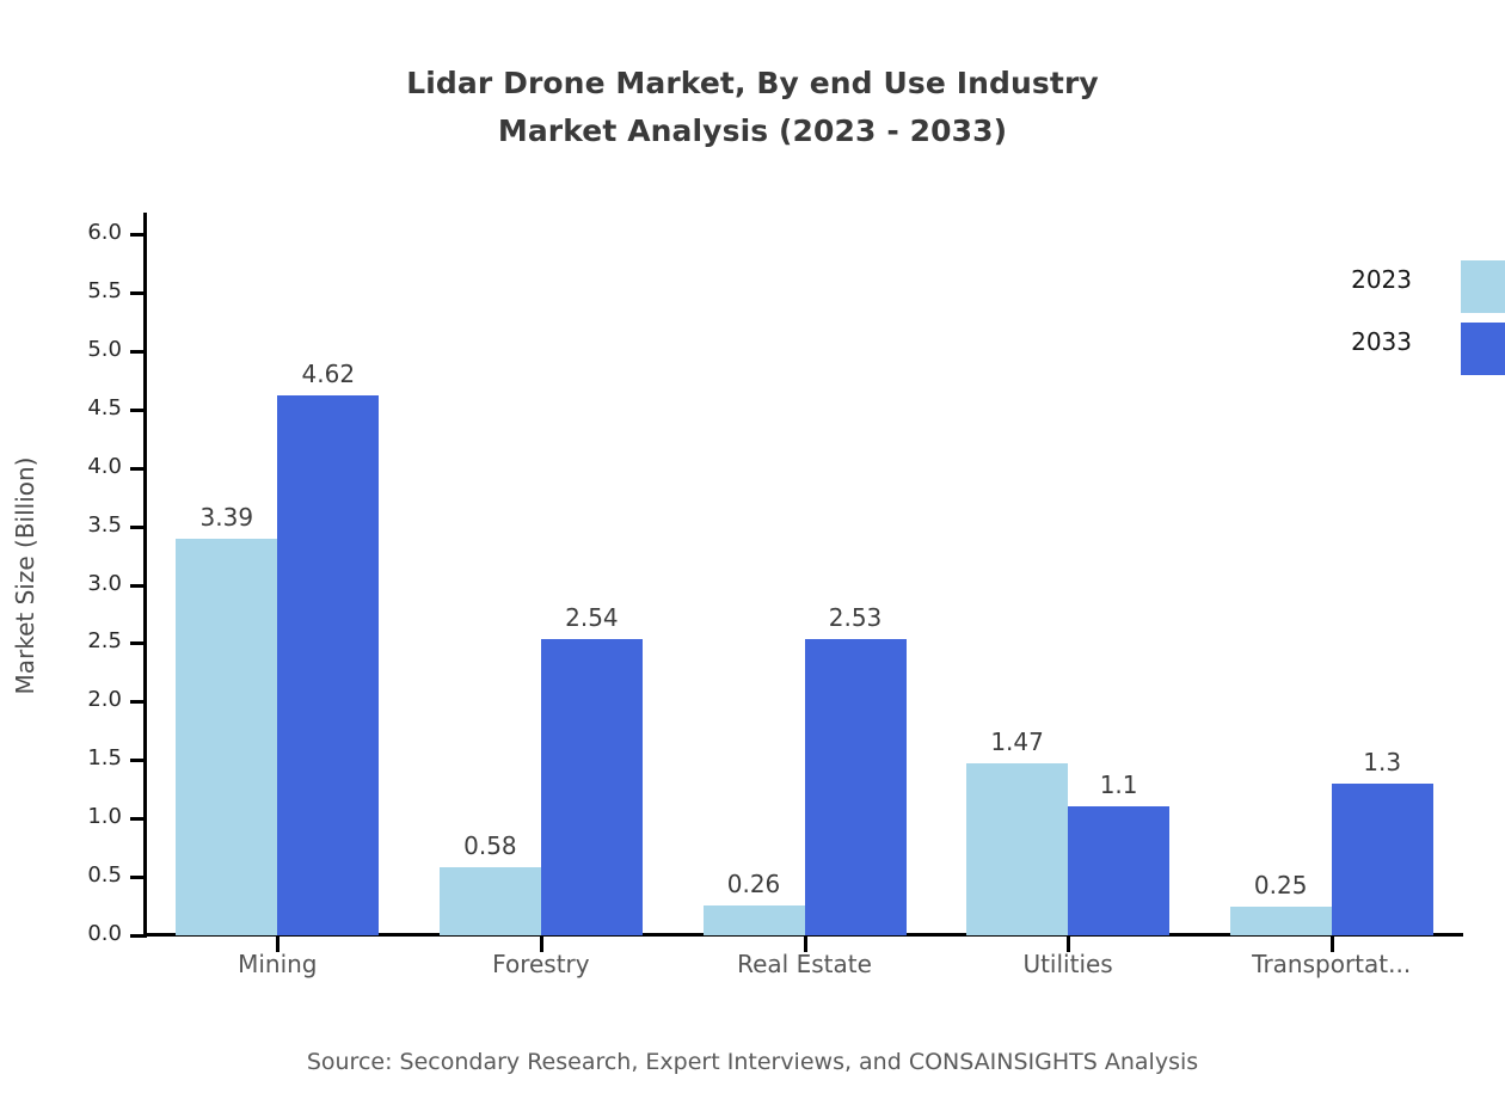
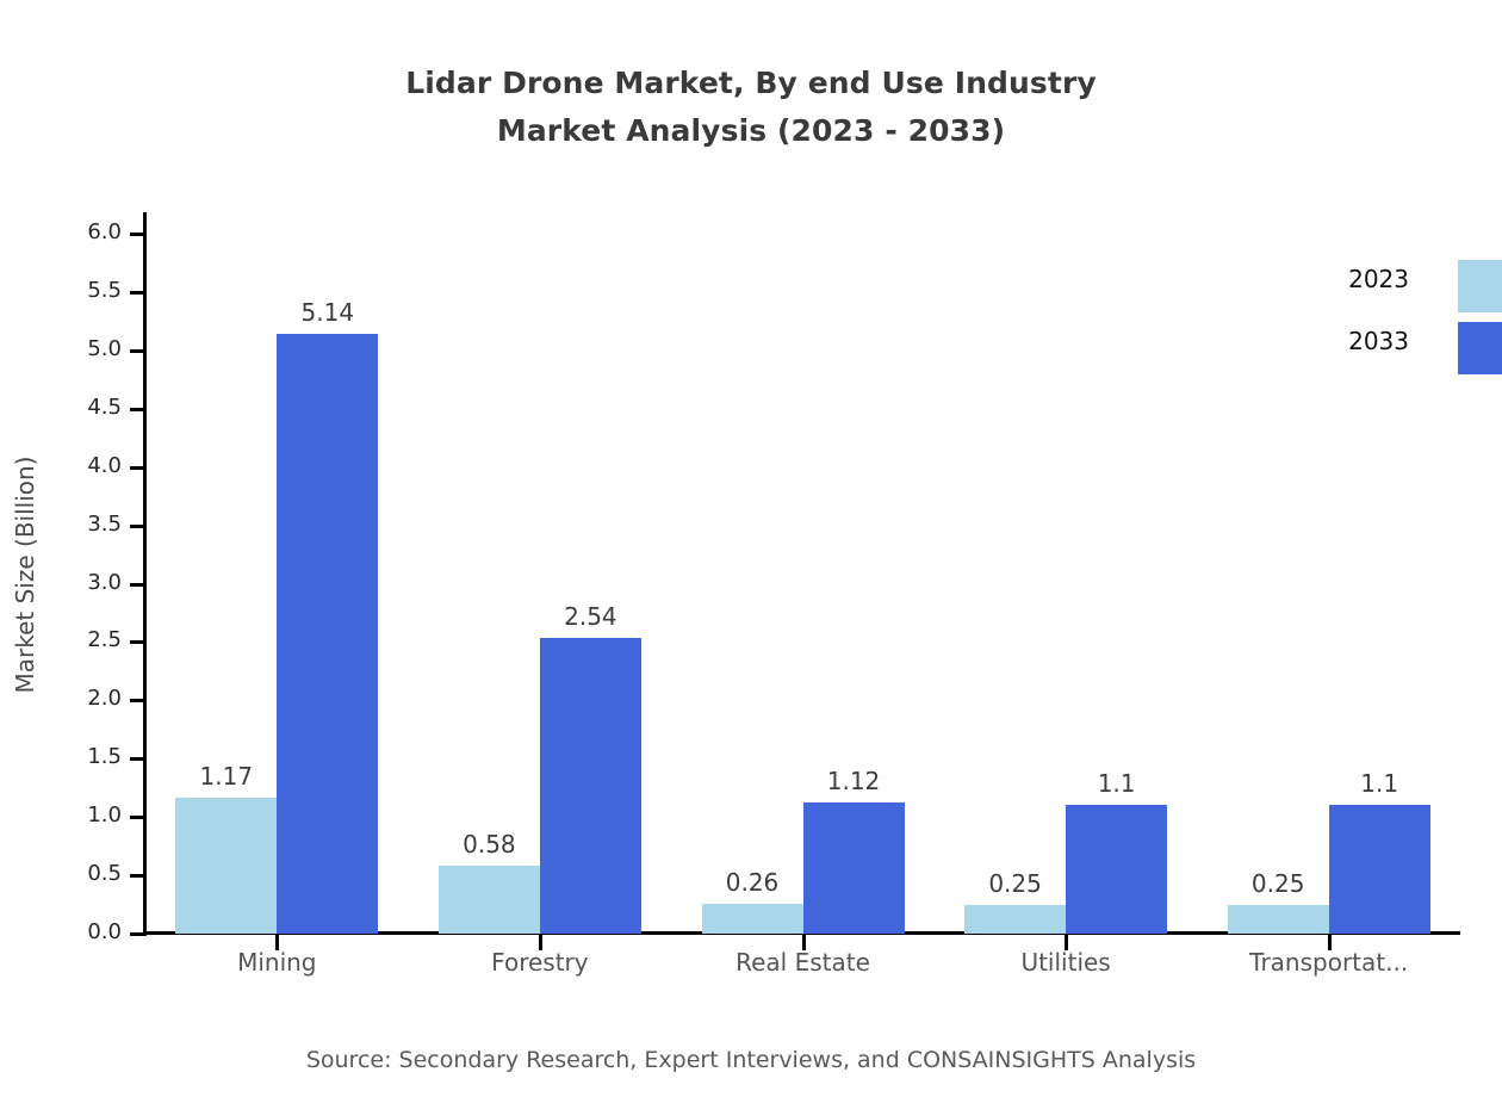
2023/Mining: 3.39 -> 1.17
2033/Mining: 4.62 -> 5.14
2033/Real Estate: 2.53 -> 1.12
2023/Utilities: 1.47 -> 0.25
2033/Transportat...: 1.3 -> 1.1
